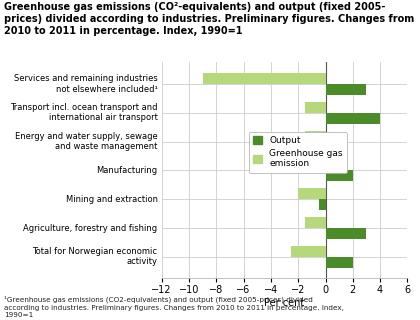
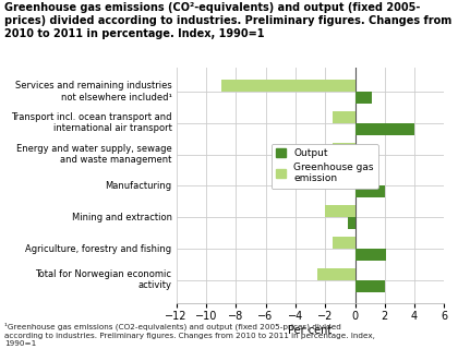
Output/Services and remaining industries not elsewhere included¹: 3.0 -> 1.1
Output/Agriculture, forestry and fishing: 3.0 -> 2.1
